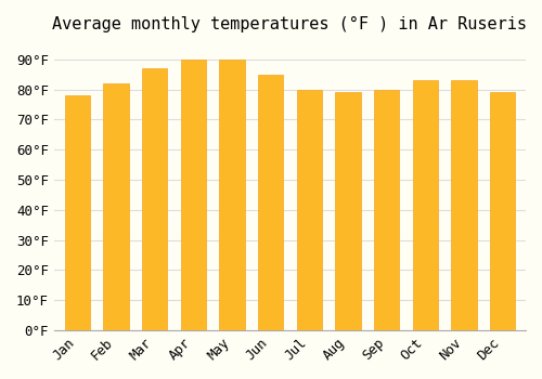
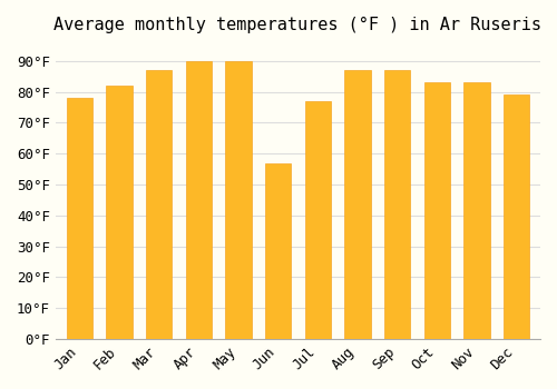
Jun: 85°F -> 57°F
Jul: 80°F -> 77°F
Aug: 79°F -> 87°F
Sep: 80°F -> 87°F
